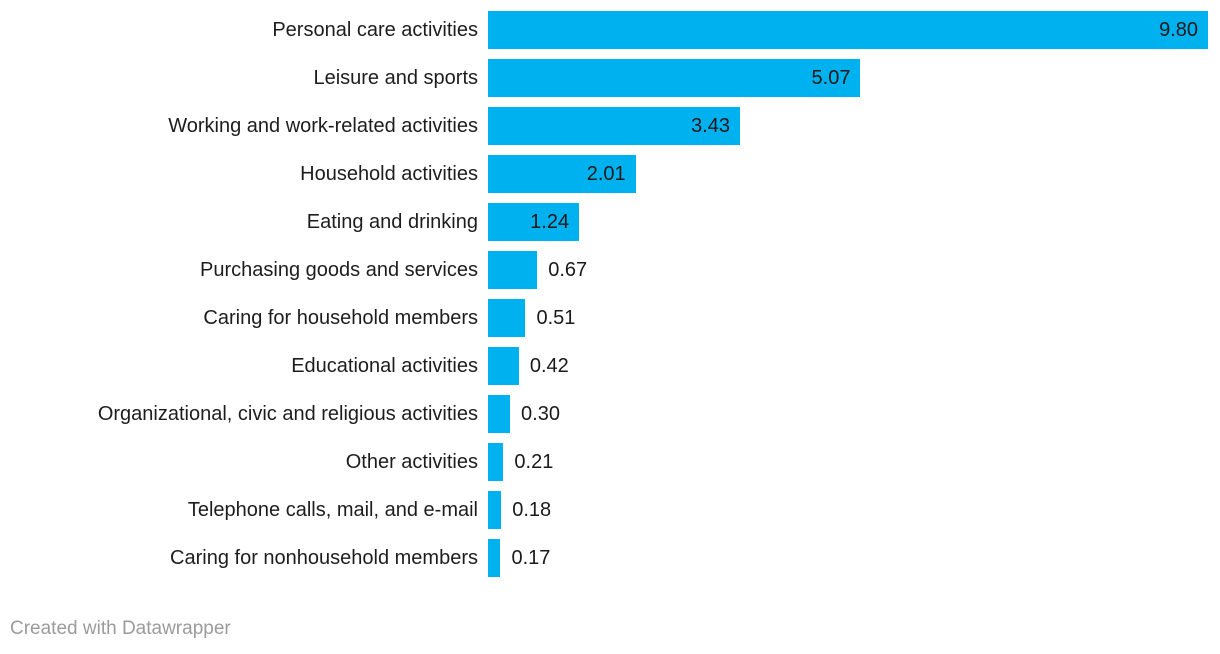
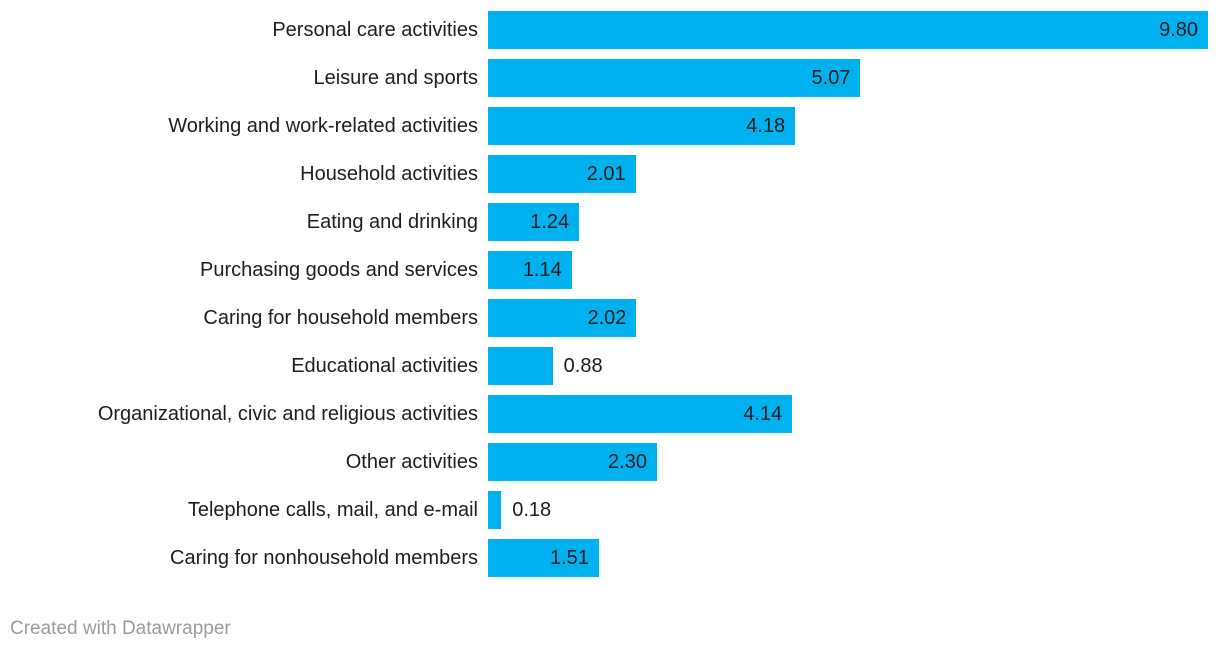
Working and work-related activities: 3.43 -> 4.18
Purchasing goods and services: 0.67 -> 1.14
Caring for household members: 0.51 -> 2.02
Educational activities: 0.42 -> 0.88
Organizational, civic and religious activities: 0.30 -> 4.14
Other activities: 0.21 -> 2.30
Caring for nonhousehold members: 0.17 -> 1.51
